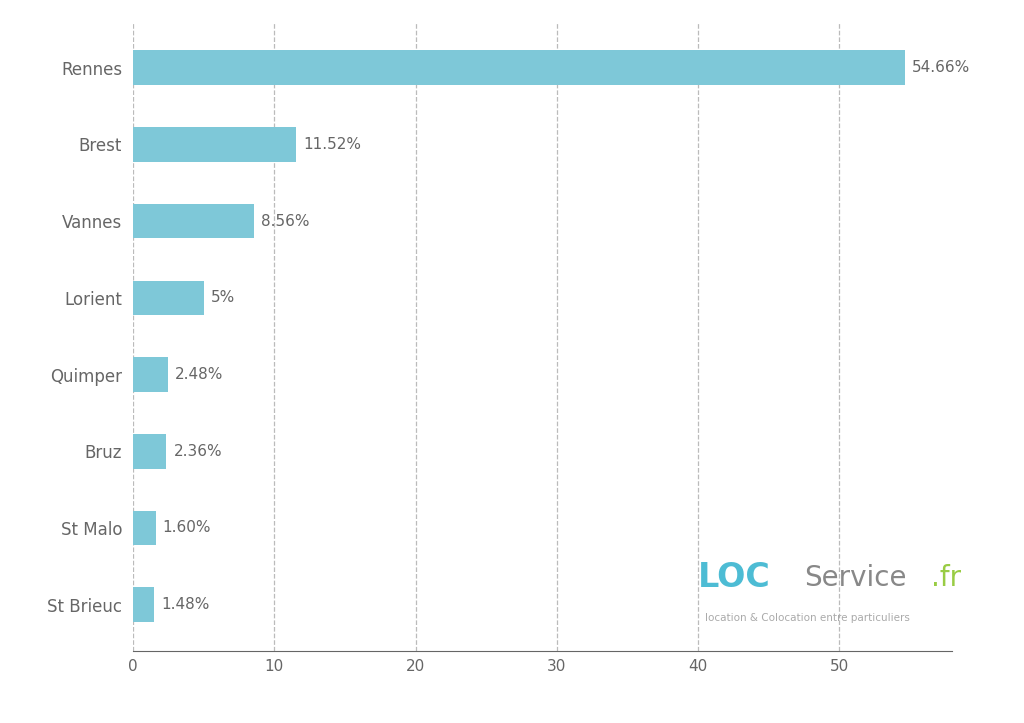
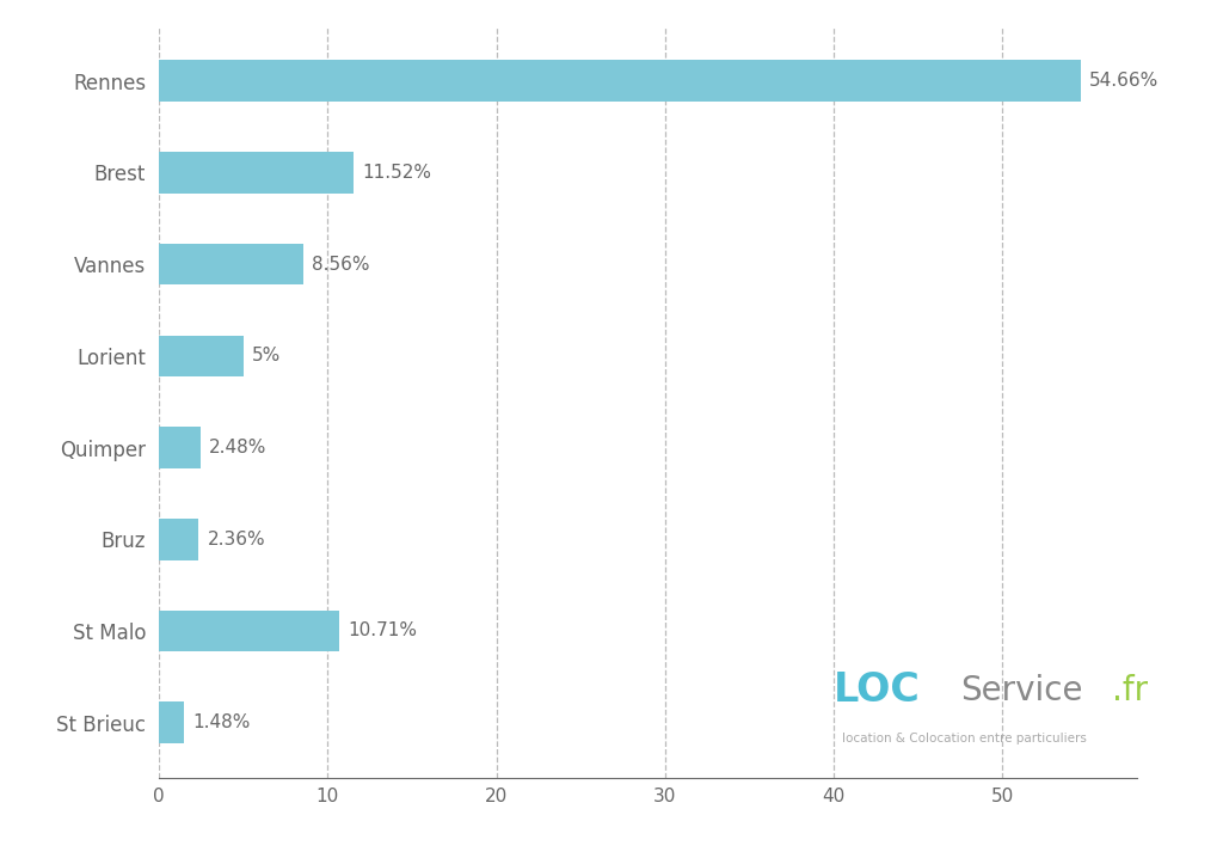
St Malo: 1.60% -> 10.71%
